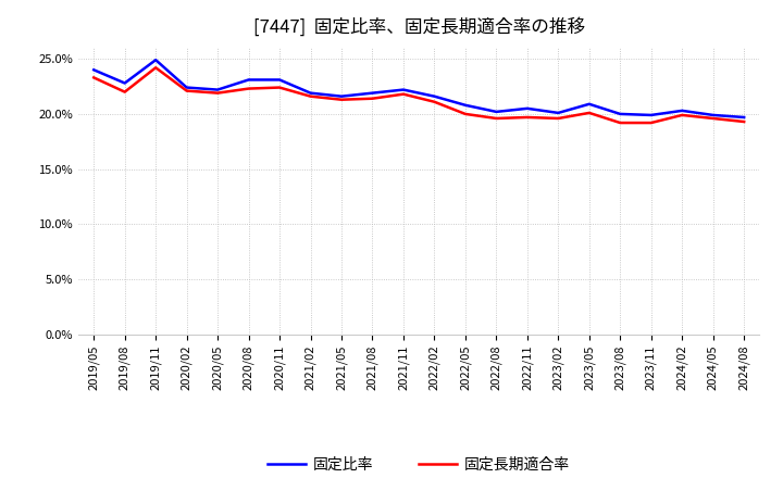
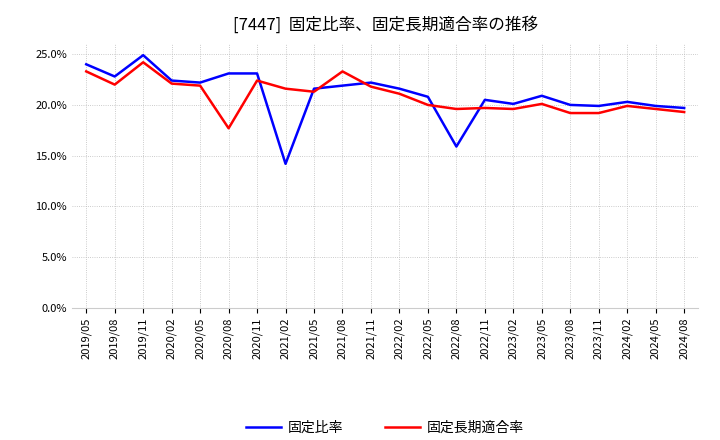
固定長期適合率/2020/08: 22.3% -> 17.7%
固定比率/2021/02: 21.9% -> 14.2%
固定長期適合率/2021/08: 21.4% -> 23.3%
固定比率/2022/08: 20.2% -> 15.9%
